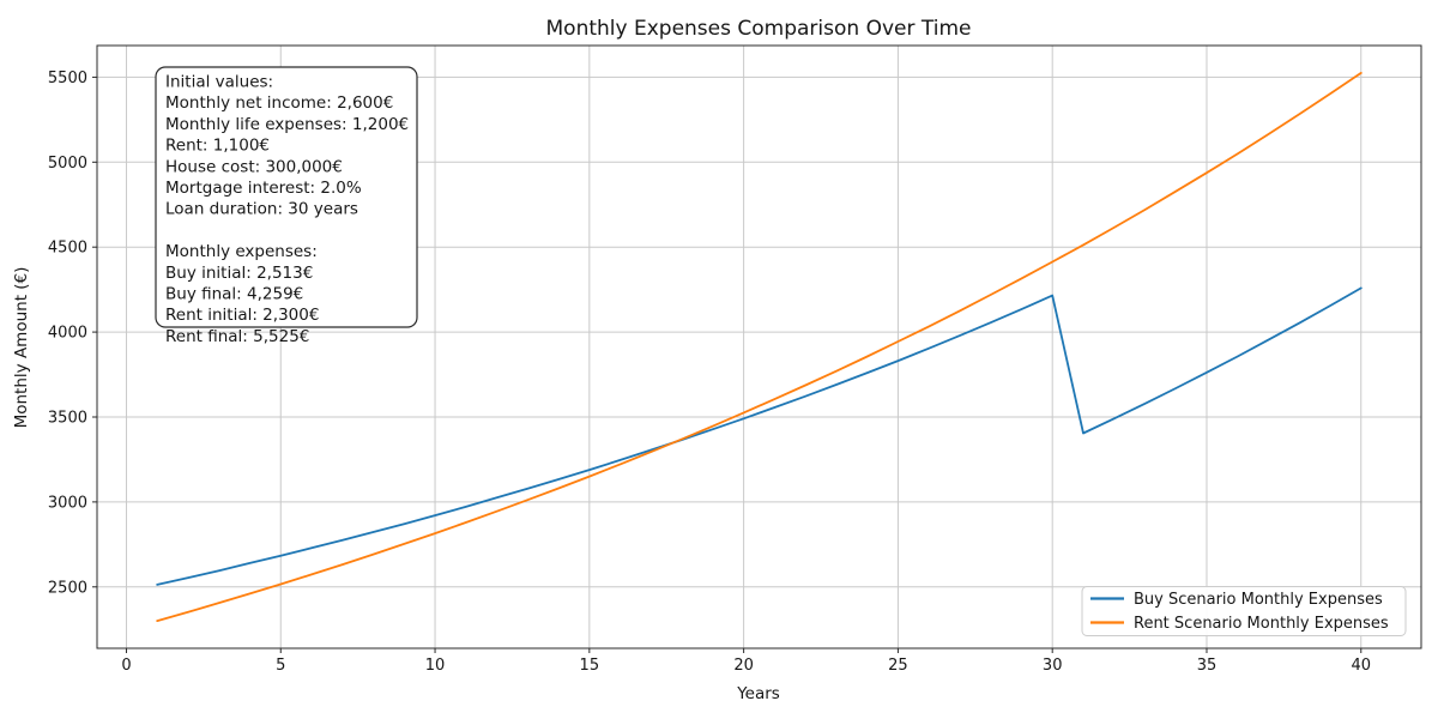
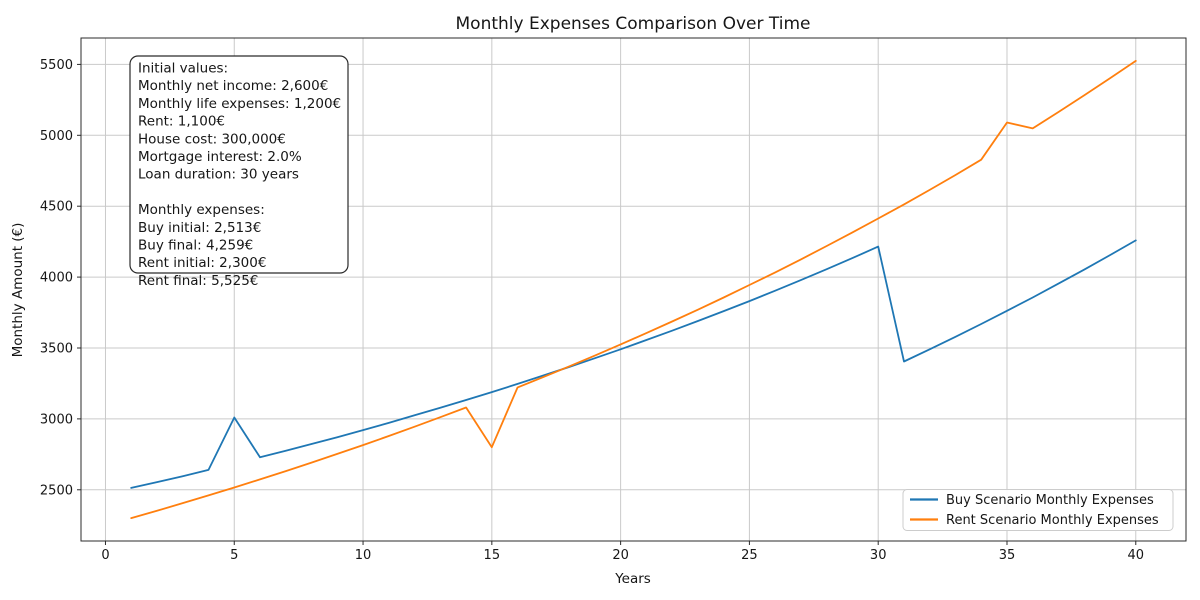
Buy Scenario Monthly Expenses/5: 2680 -> 3010
Rent Scenario Monthly Expenses/15: 3150 -> 2800
Rent Scenario Monthly Expenses/35: 4940 -> 5090
